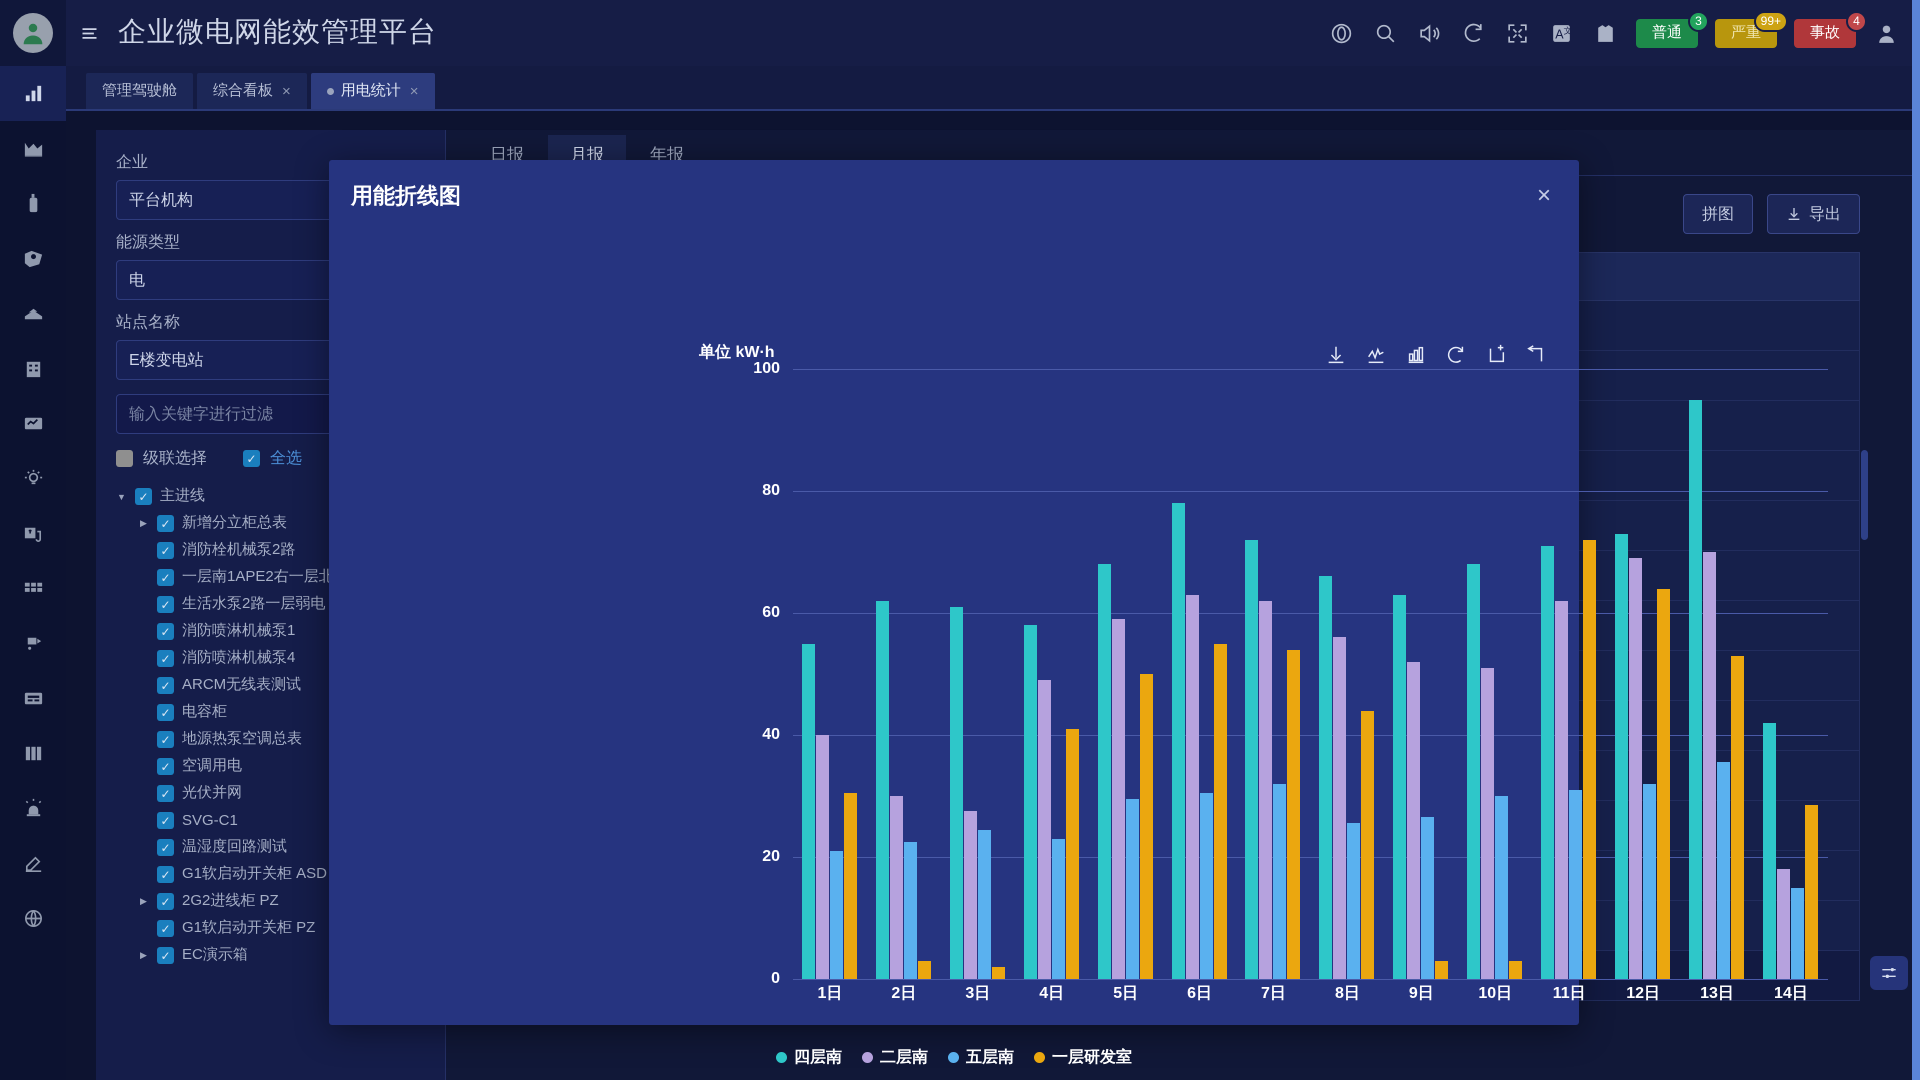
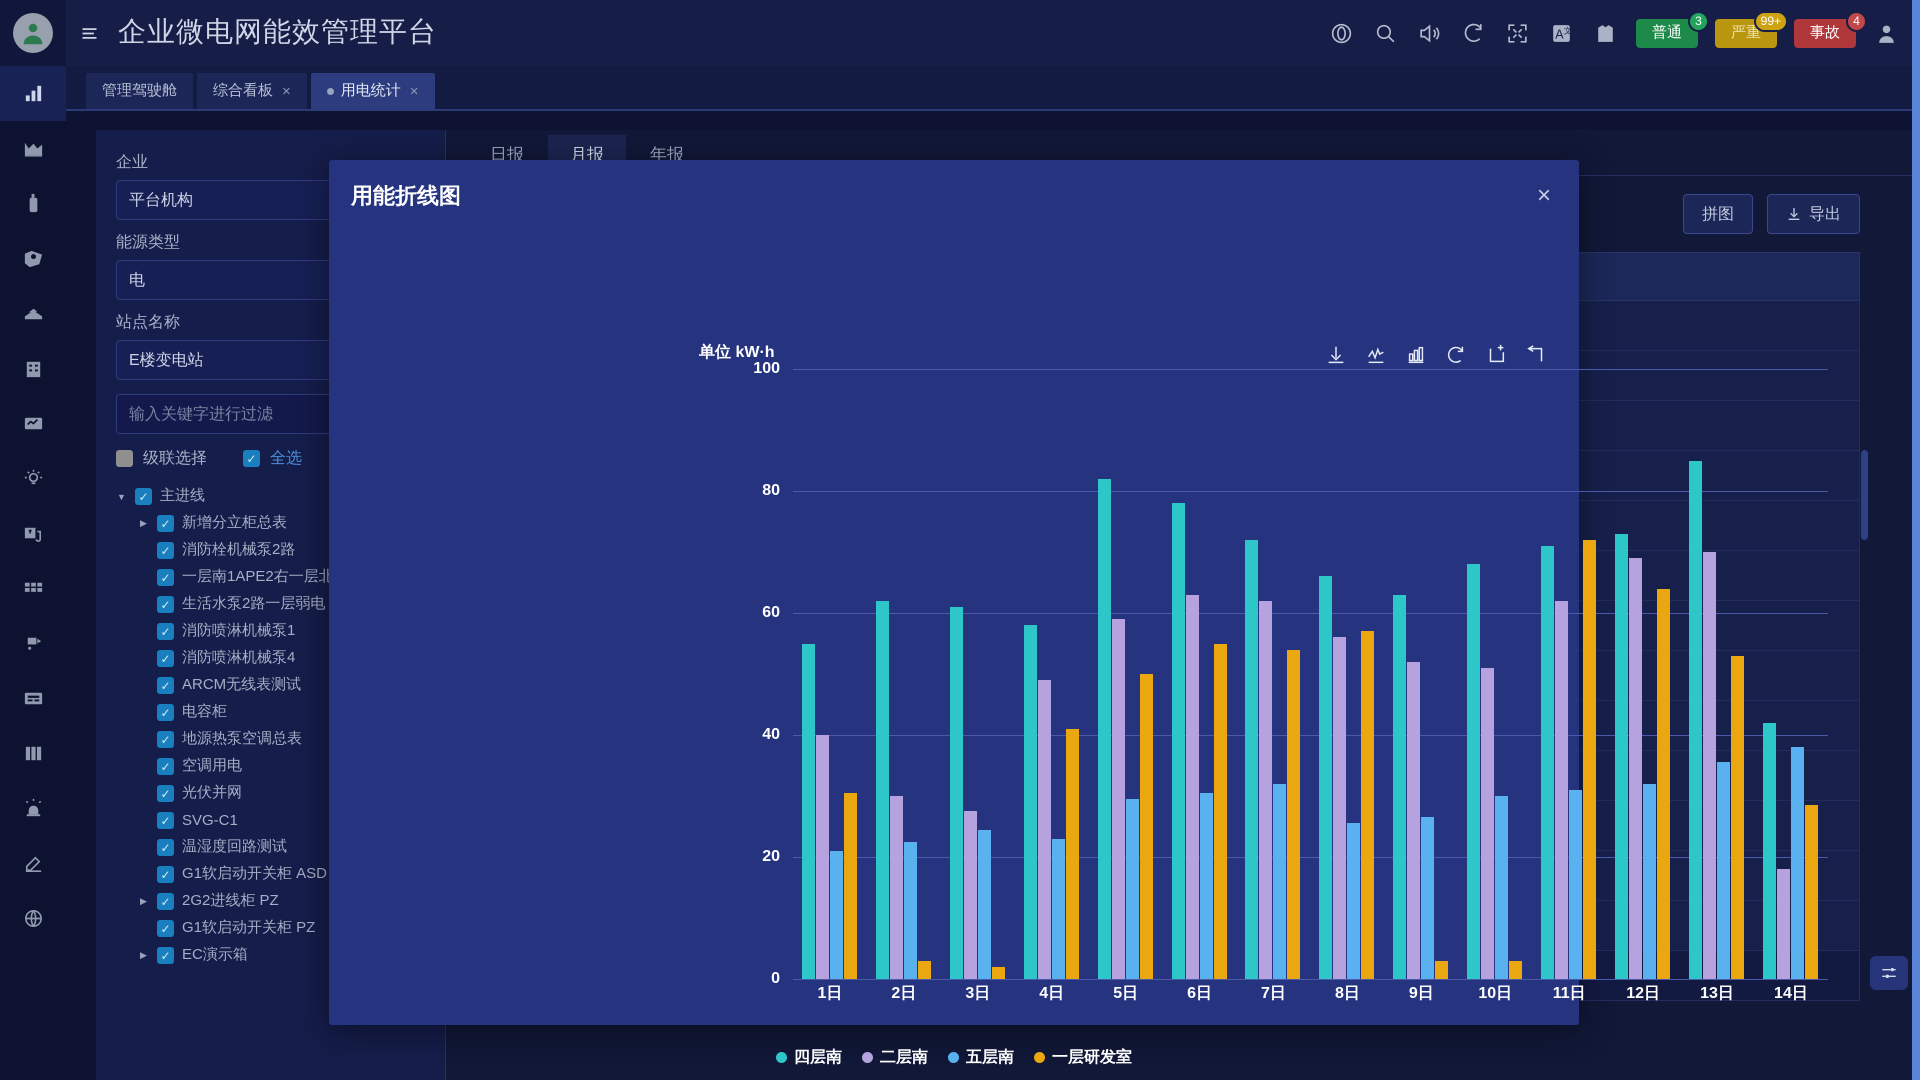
四层南/5日: 68 -> 82
一层研发室/8日: 44 -> 57
四层南/13日: 95 -> 85
五层南/14日: 15 -> 38
